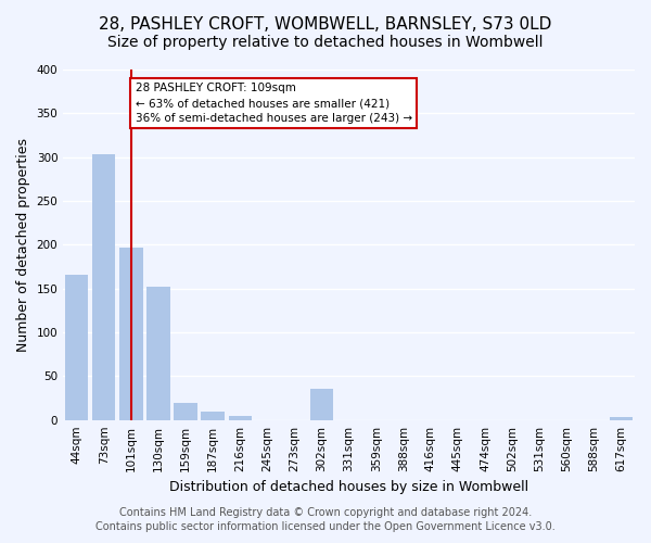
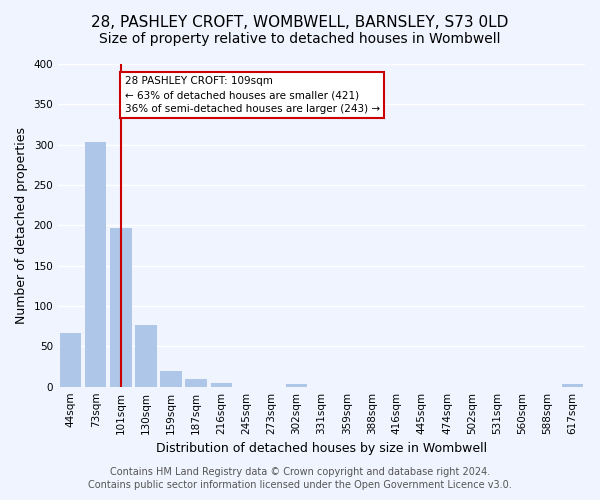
44sqm: 166 -> 67
130sqm: 152 -> 77
302sqm: 36 -> 3
